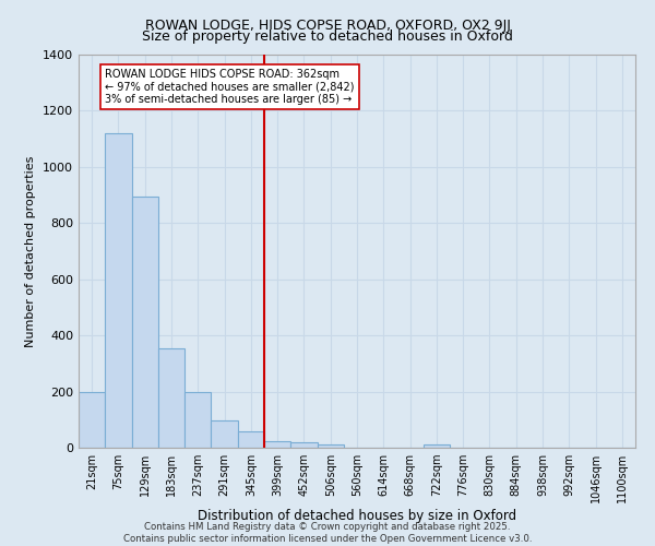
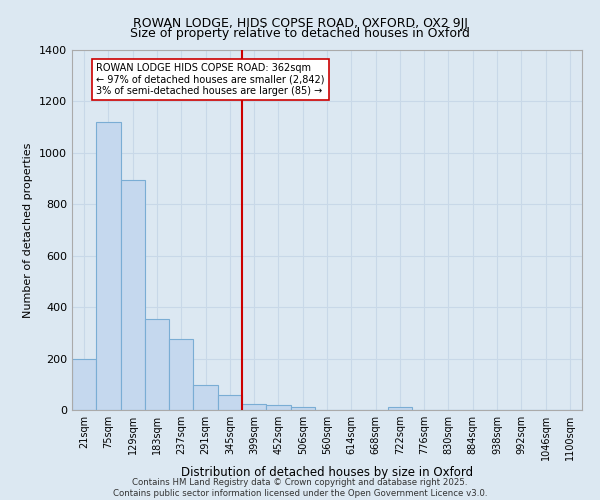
237sqm: 198 -> 275
